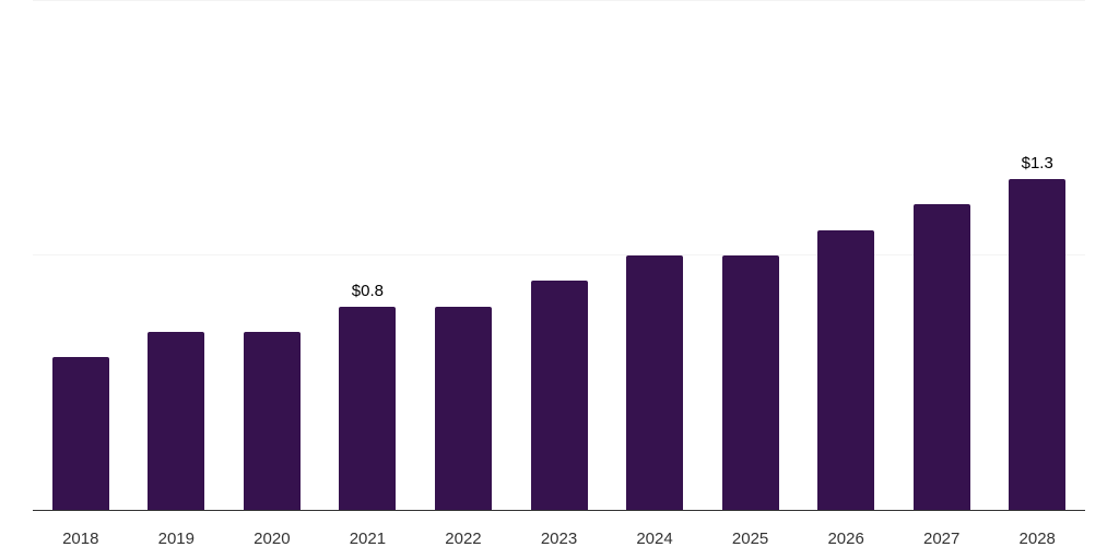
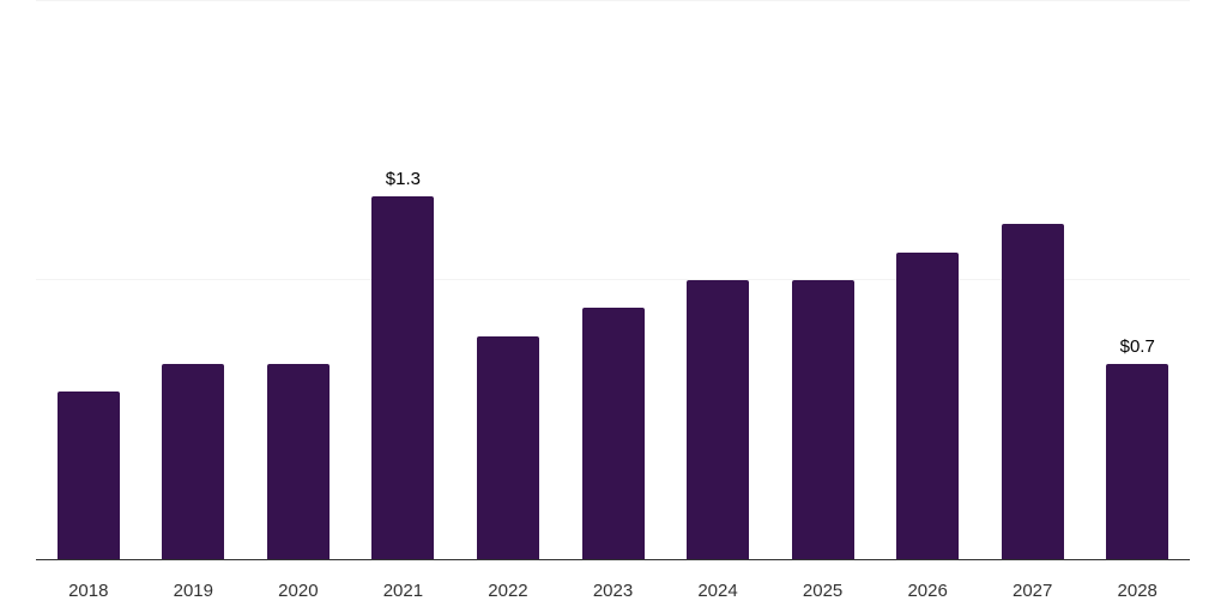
2021: $0.8 -> $1.3
2028: $1.3 -> $0.7
